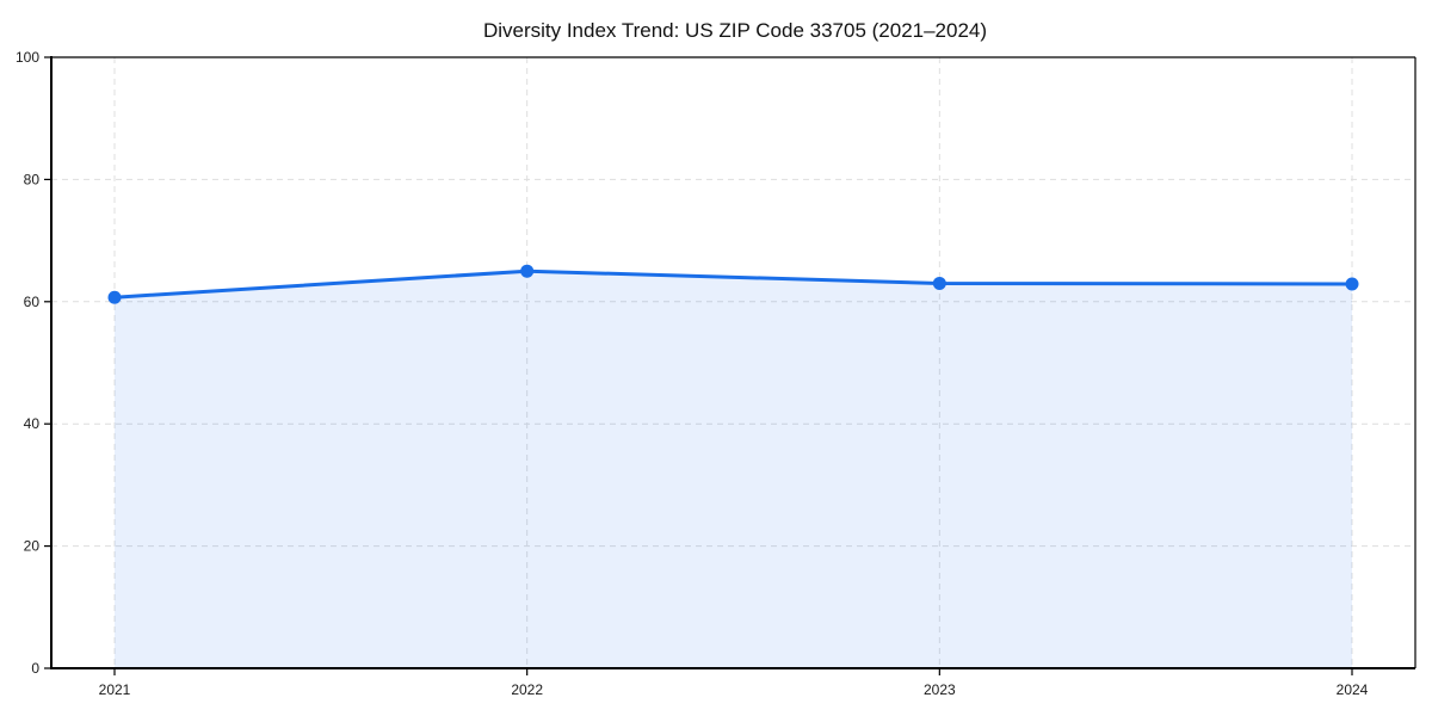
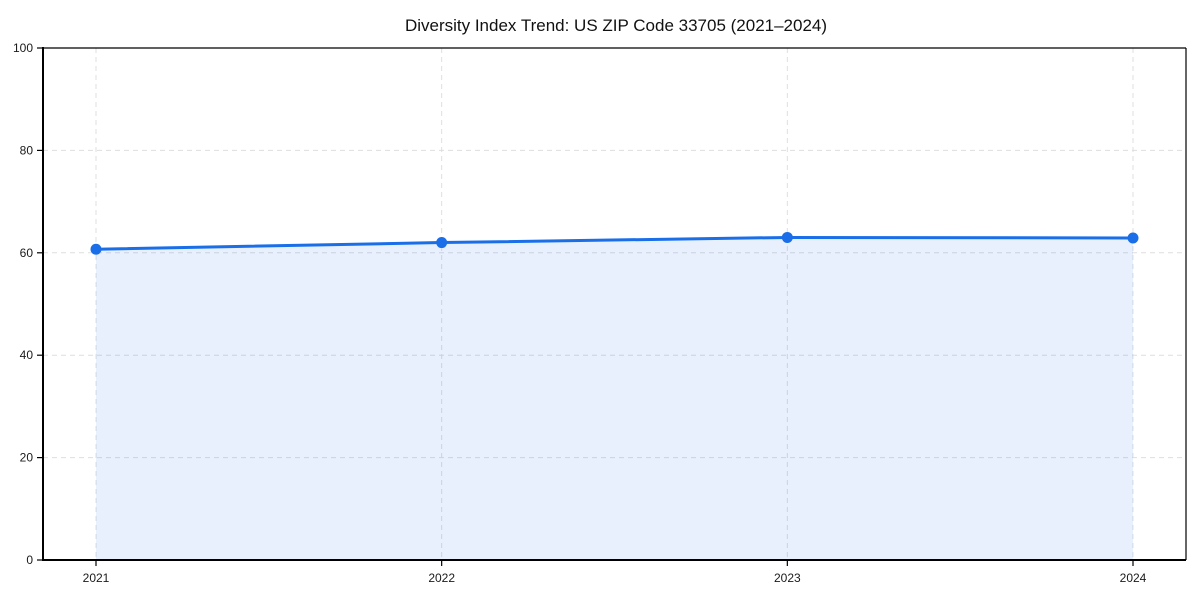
2022: 65 -> 62
